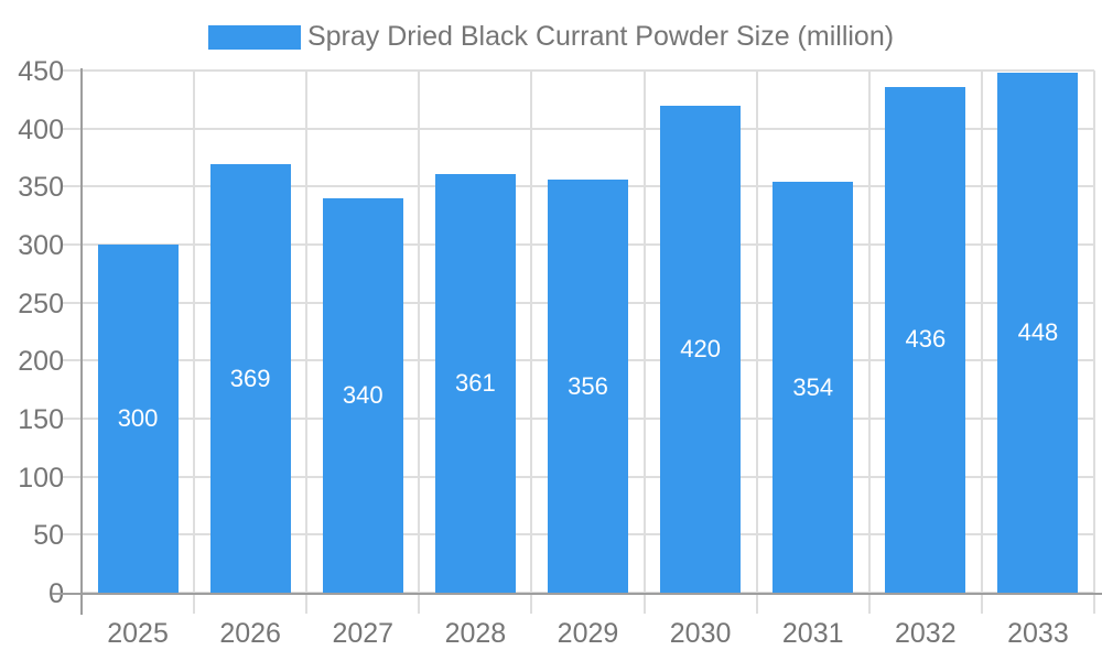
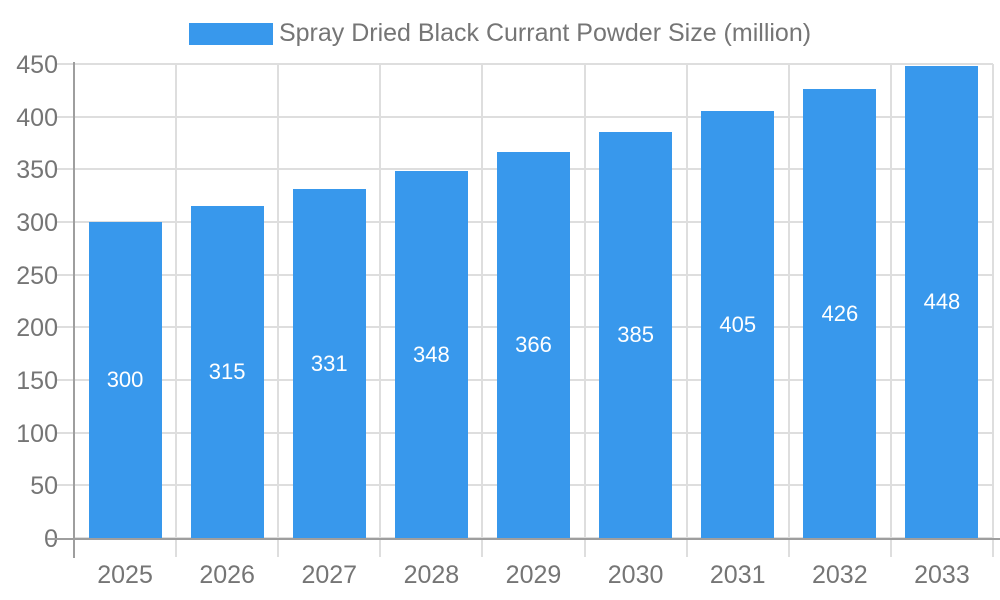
2026: 369 -> 315
2027: 340 -> 331
2028: 361 -> 348
2029: 356 -> 366
2030: 420 -> 385
2031: 354 -> 405
2032: 436 -> 426
